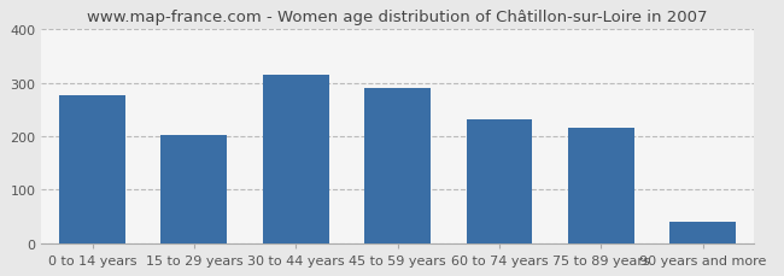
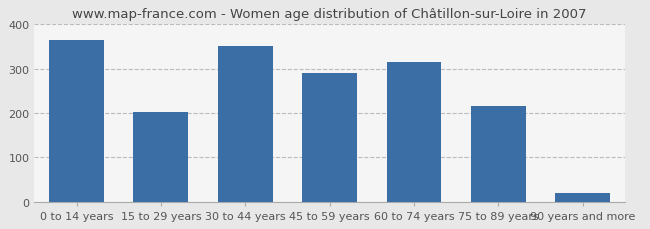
0 to 14 years: 277 -> 365
30 to 44 years: 315 -> 350
60 to 74 years: 231 -> 315
90 years and more: 40 -> 20
